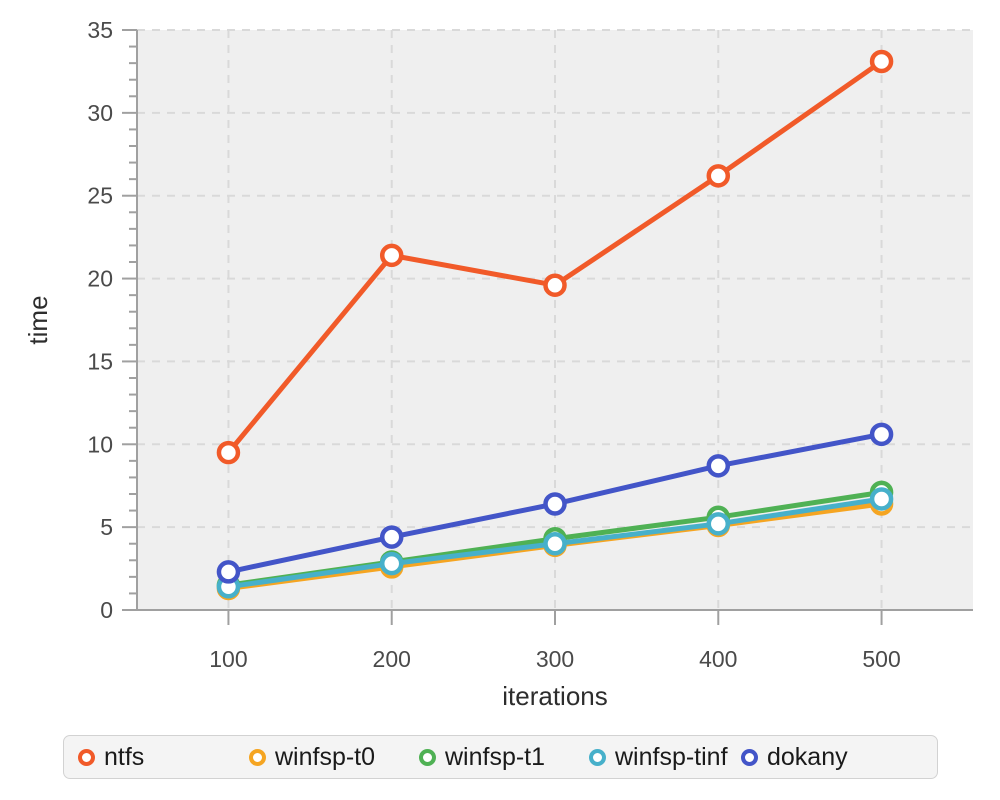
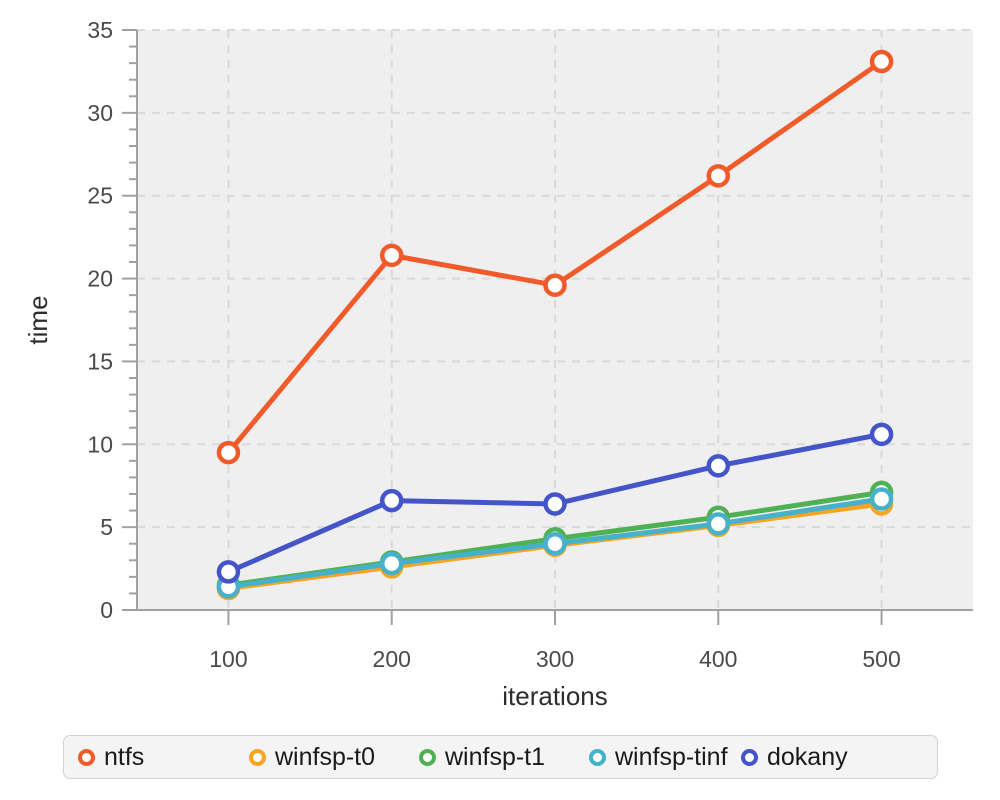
dokany/200: 4.4 -> 6.6
